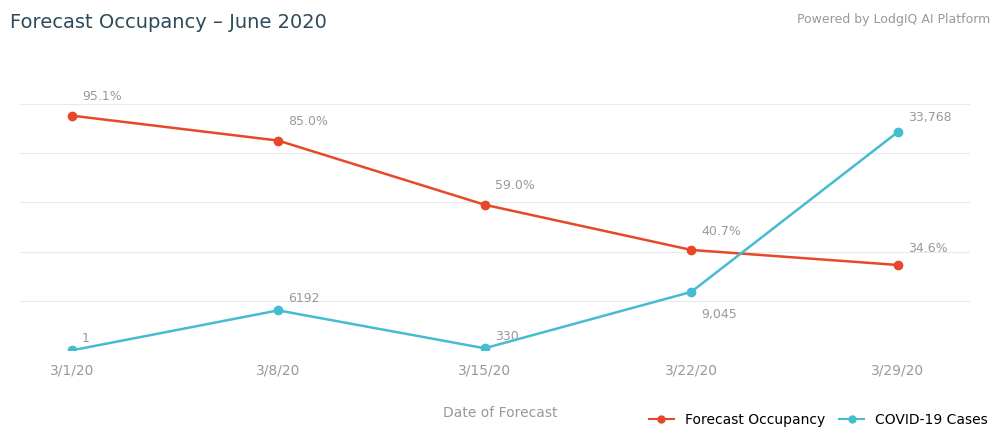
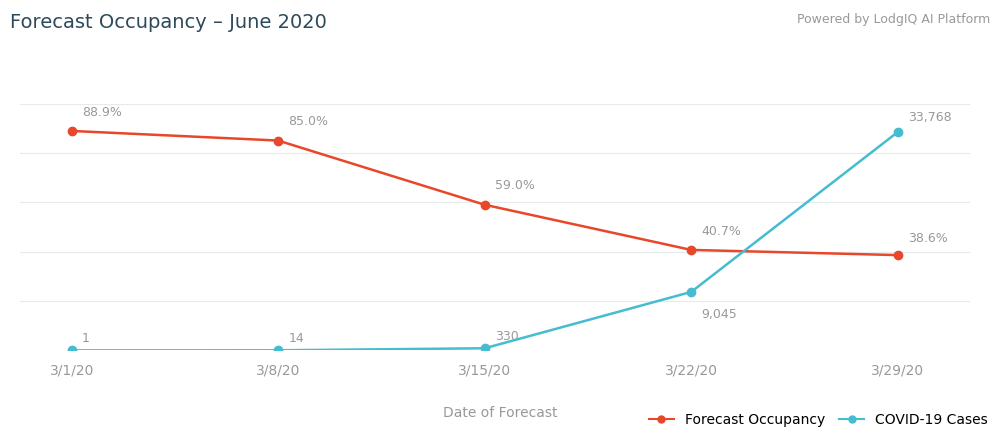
Forecast Occupancy/3/1/20: 95.1% -> 88.9%
COVID-19 Cases/3/8/20: 6192 -> 14
Forecast Occupancy/3/29/20: 34.6% -> 38.6%
